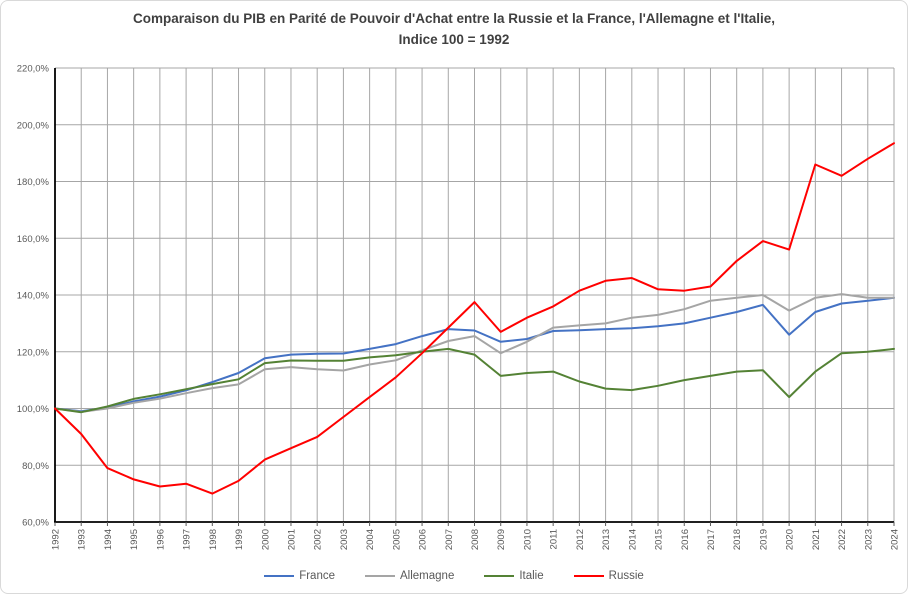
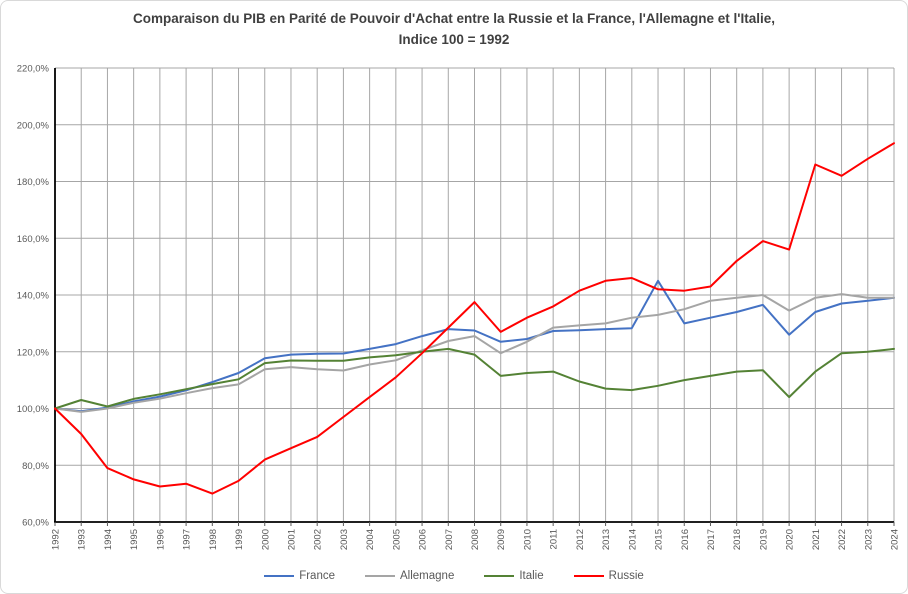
Italie/1993: 99% -> 103%
France/2015: 129% -> 145%
